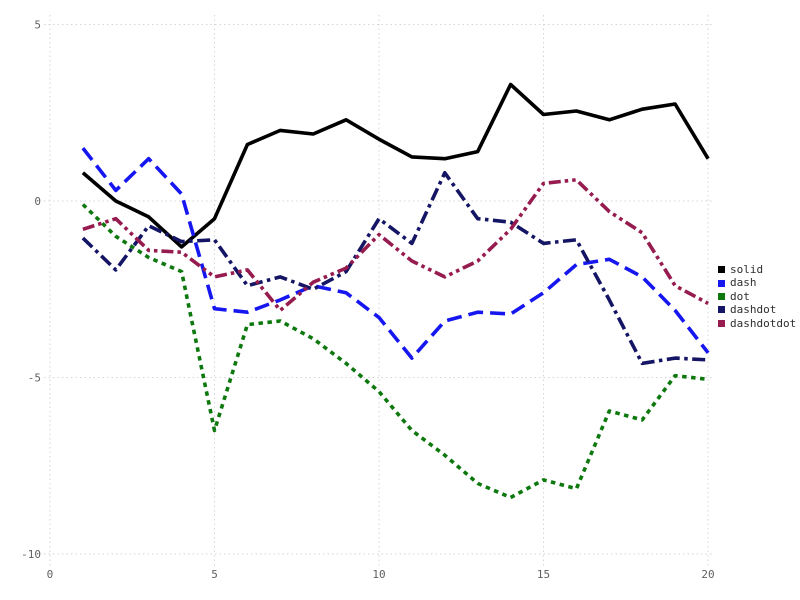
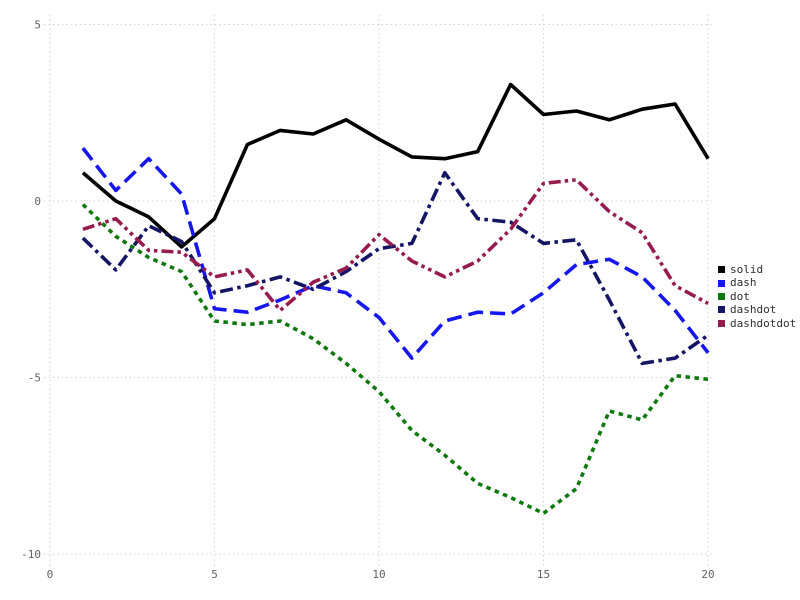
dot/5: -6.5 -> -3.4
dashdot/5: -1.1 -> -2.6
dashdot/10: -0.5 -> -1.4
dot/15: -7.9 -> -8.8
dashdot/20: -4.5 -> -3.8
